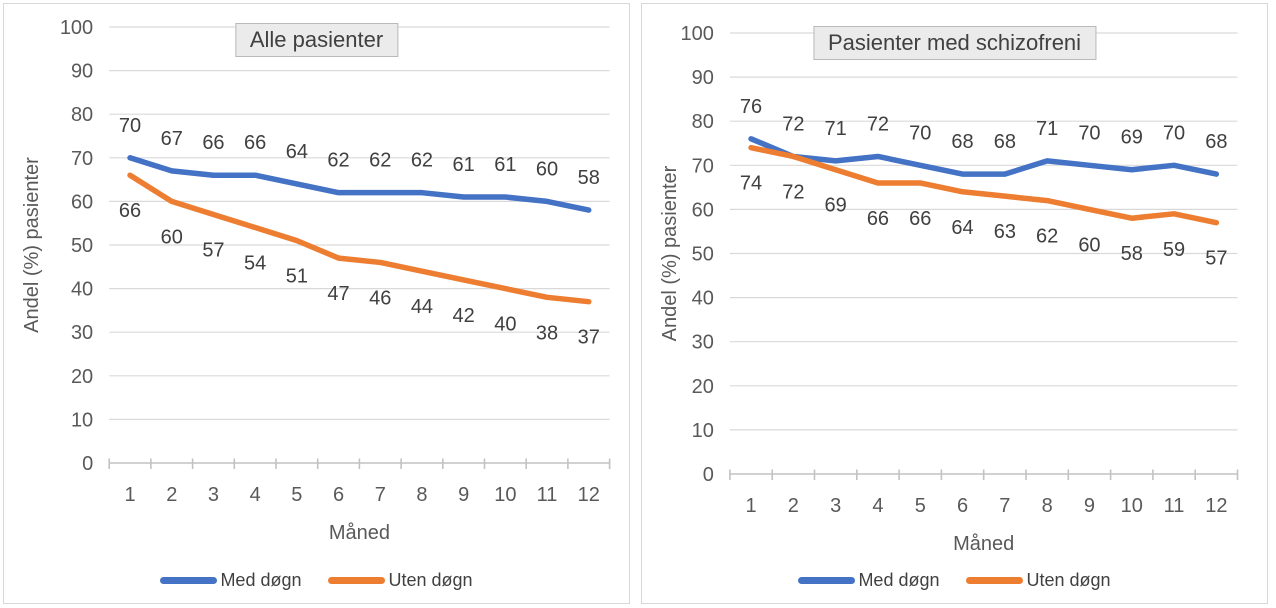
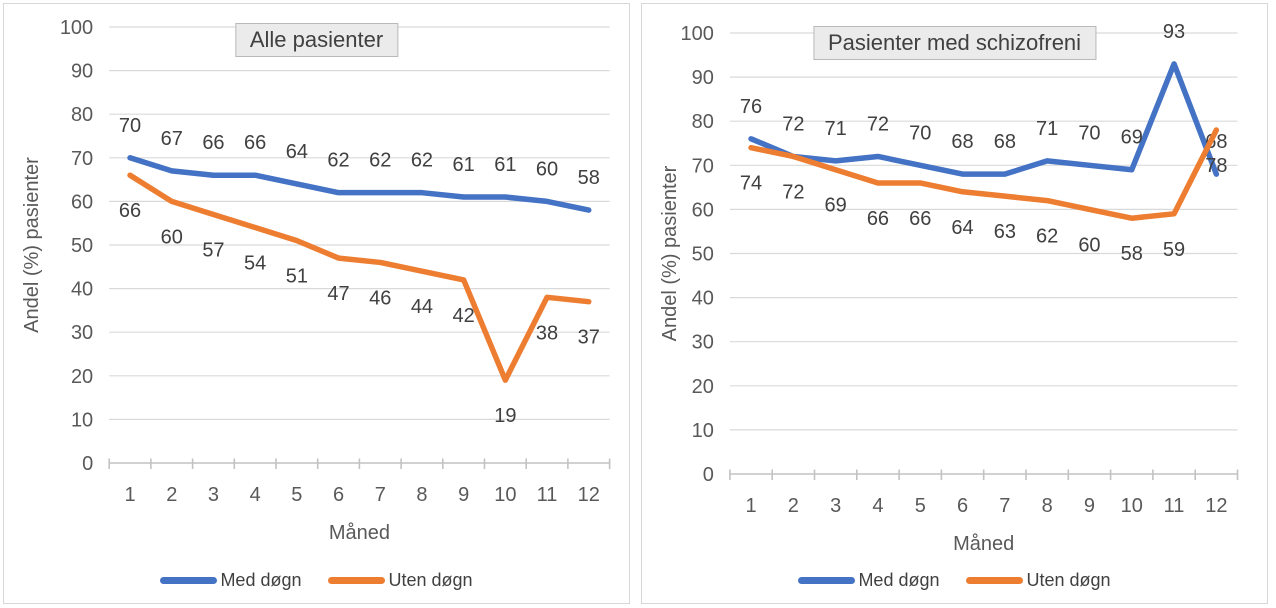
Alle pasienter/Uten døgn/10: 40 -> 19
Pasienter med schizofreni/Med døgn/11: 70 -> 93
Pasienter med schizofreni/Uten døgn/12: 57 -> 78
